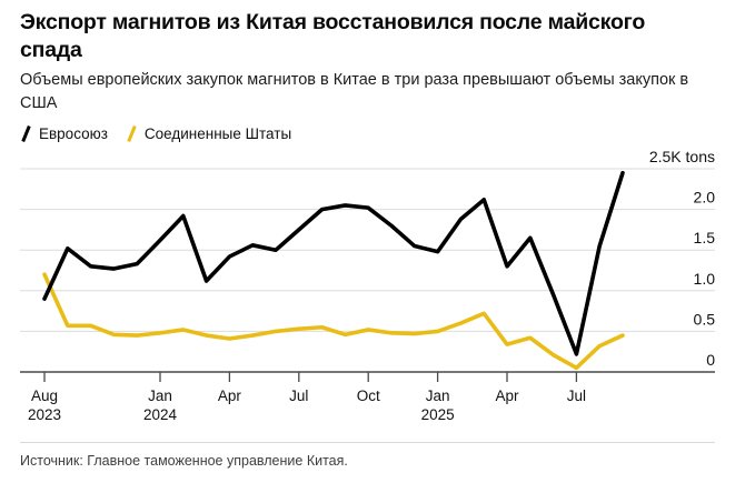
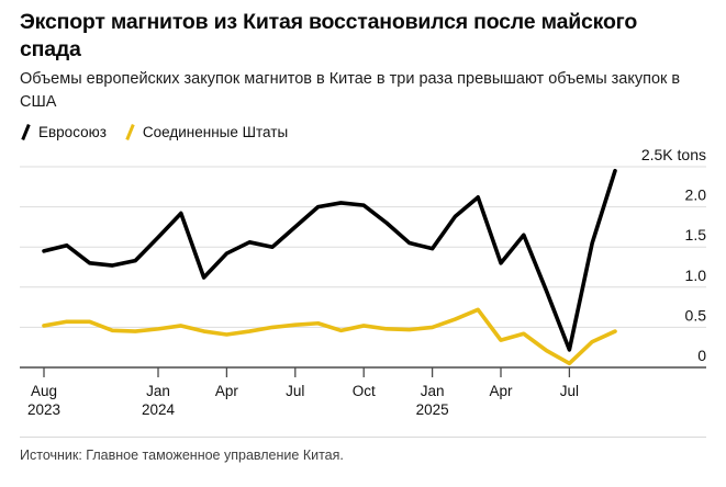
Евросоюз/Aug 2023: 0.9 -> 1.4
Соединенные Штаты/Aug 2023: 1.2 -> 0.5
